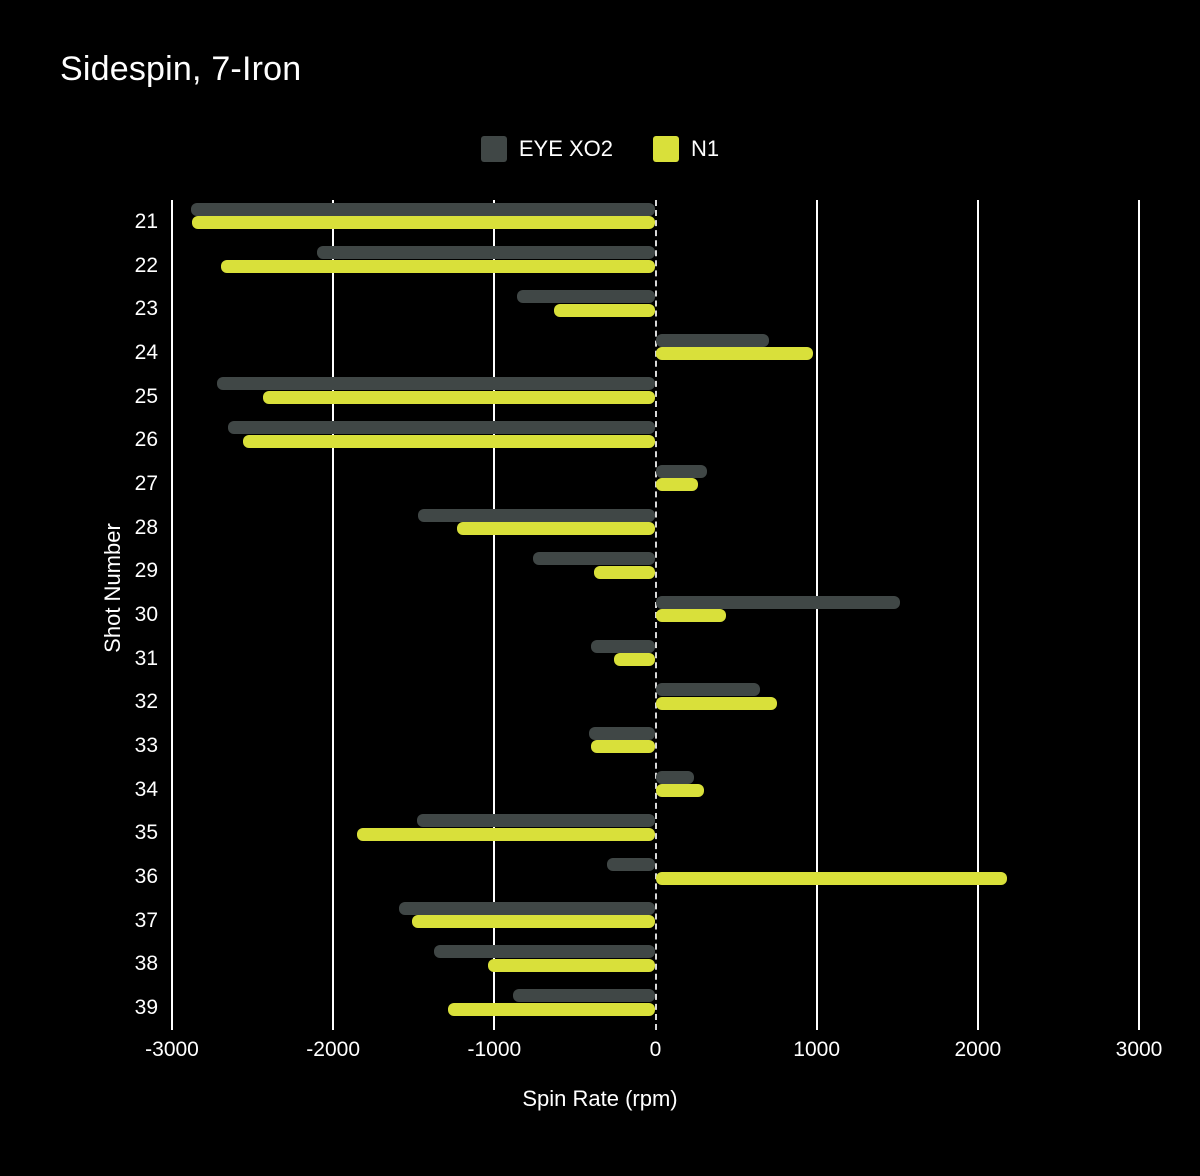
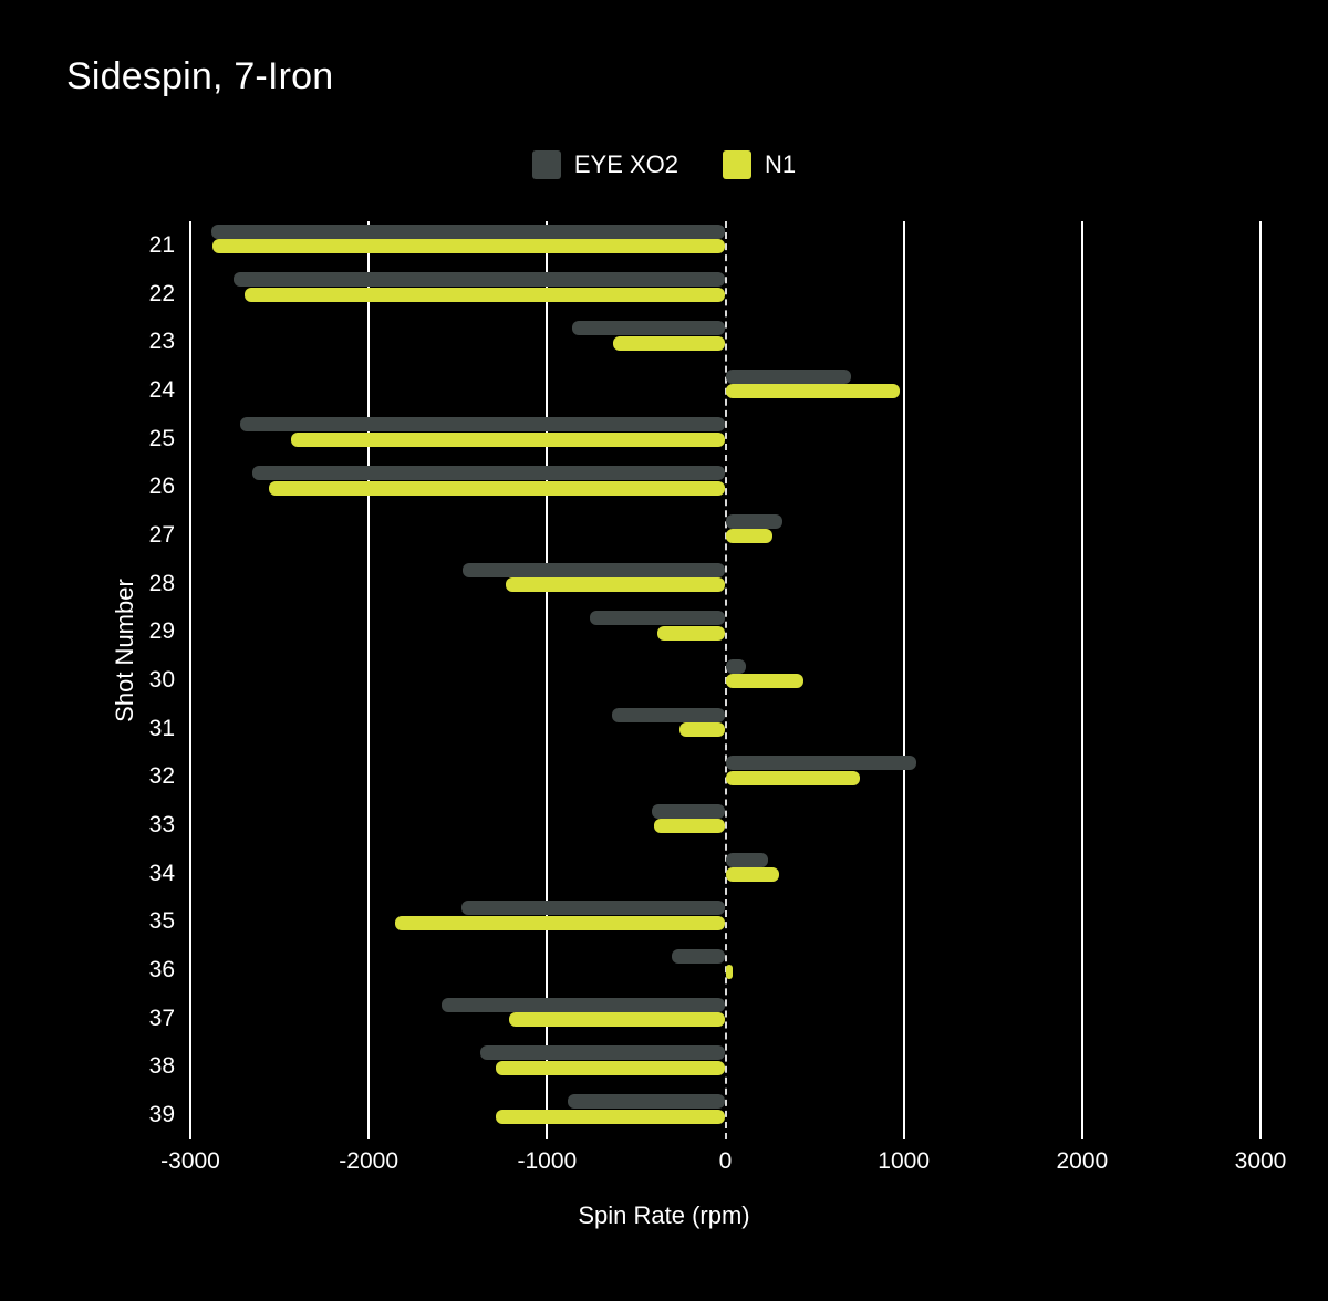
EYE XO2/22: -2100 -> -2760
EYE XO2/30: 1520 -> 120
EYE XO2/31: -400 -> -640
EYE XO2/32: 650 -> 1070
N1/36: 2180 -> 40
N1/37: -1510 -> -1210
N1/38: -1040 -> -1290
